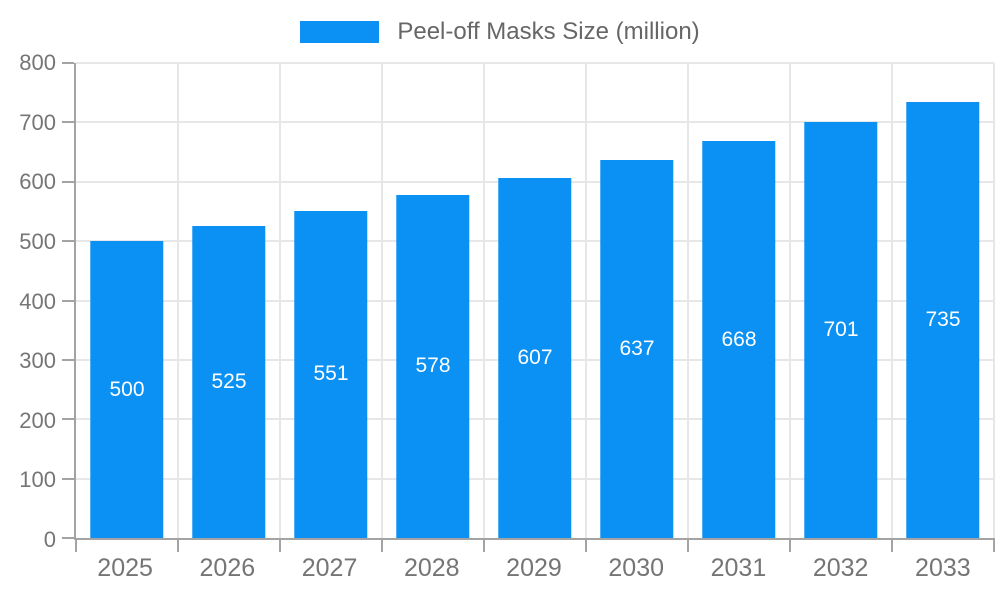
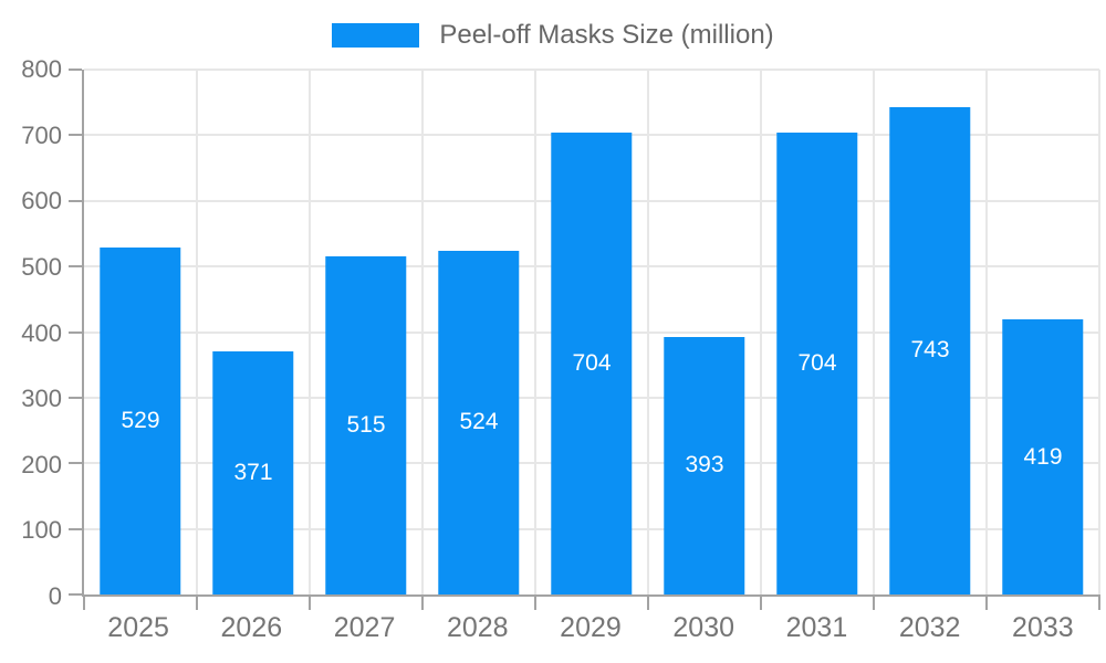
2025: 500 -> 529
2026: 525 -> 371
2027: 551 -> 515
2028: 578 -> 524
2029: 607 -> 704
2030: 637 -> 393
2031: 668 -> 704
2032: 701 -> 743
2033: 735 -> 419
